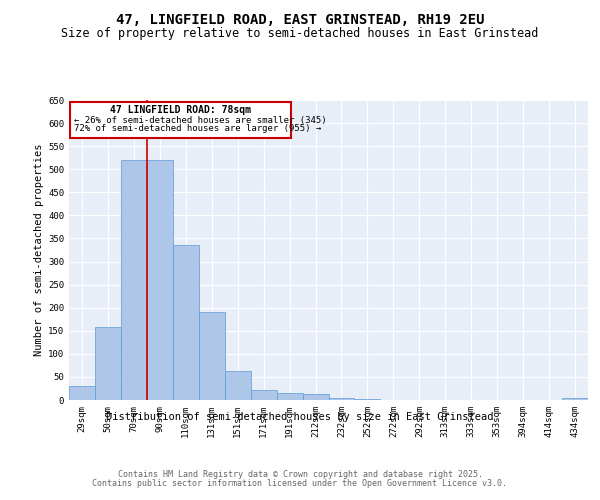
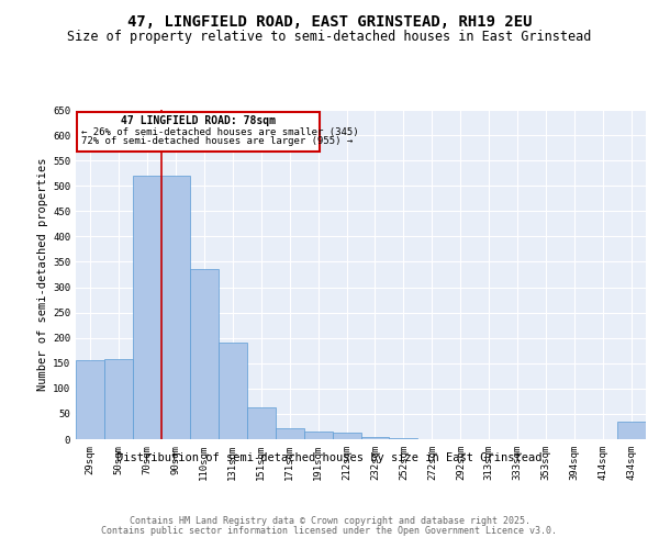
29sqm: 30 -> 155
434sqm: 5 -> 35
